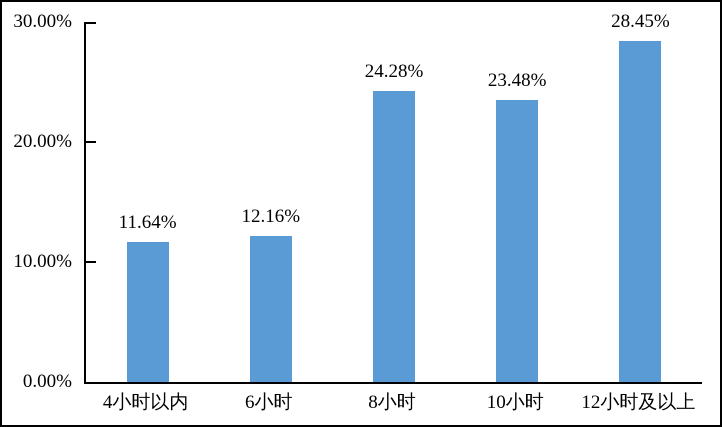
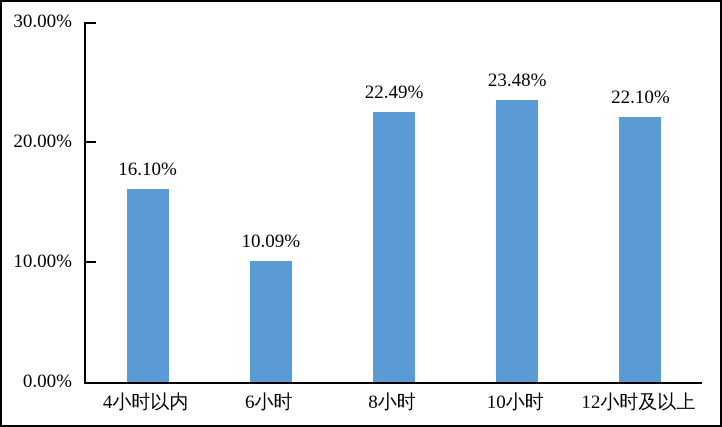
4小时以内: 11.64% -> 16.10%
6小时: 12.16% -> 10.09%
8小时: 24.28% -> 22.49%
12小时及以上: 28.45% -> 22.10%
